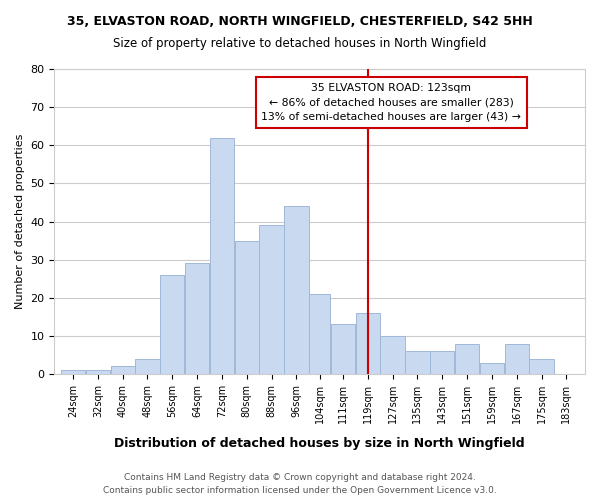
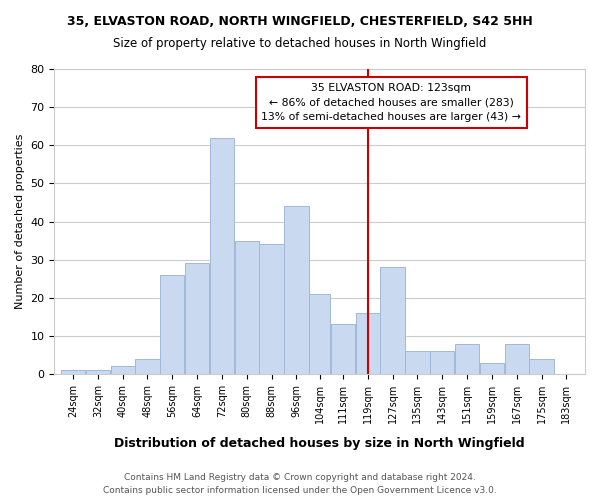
88sqm: 39 -> 34
127sqm: 10 -> 28
